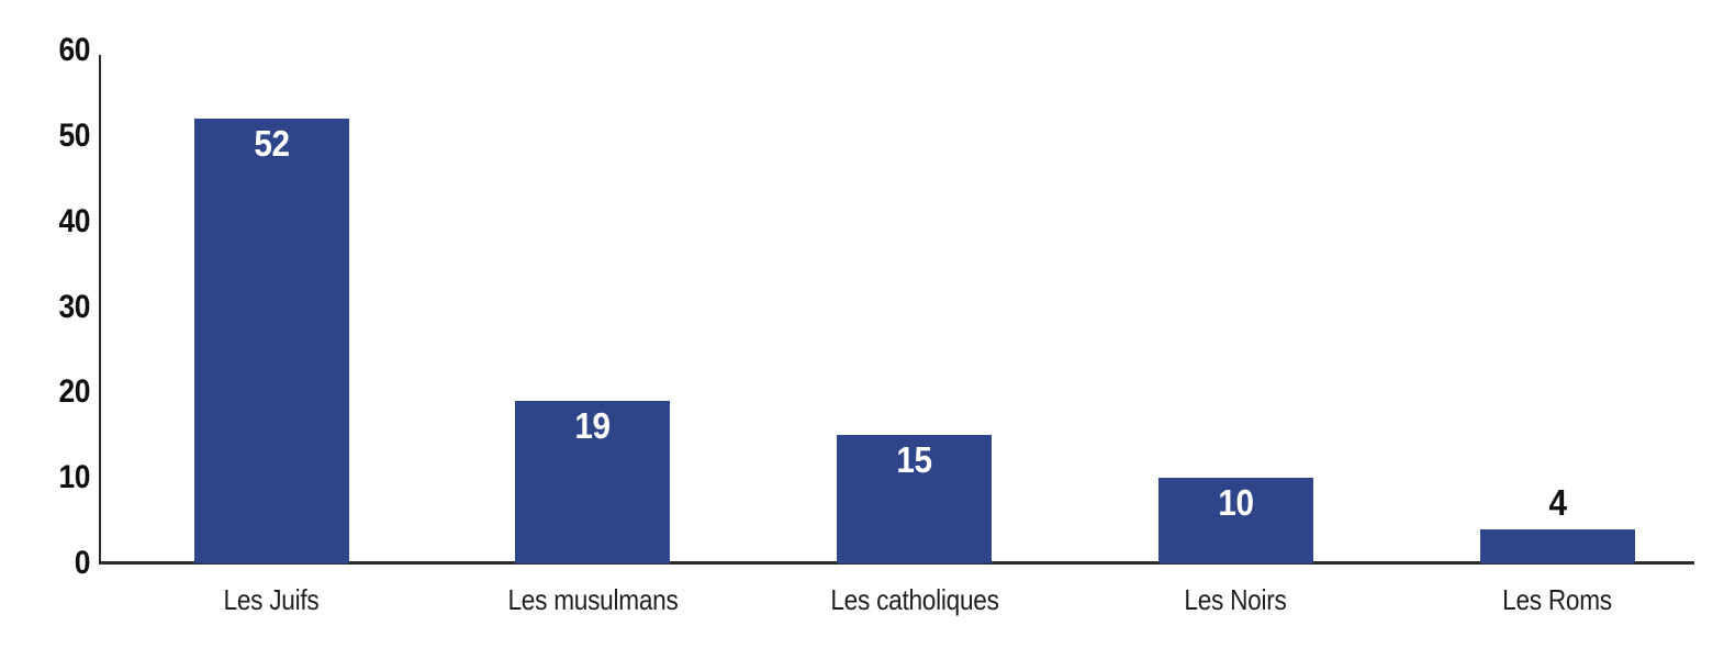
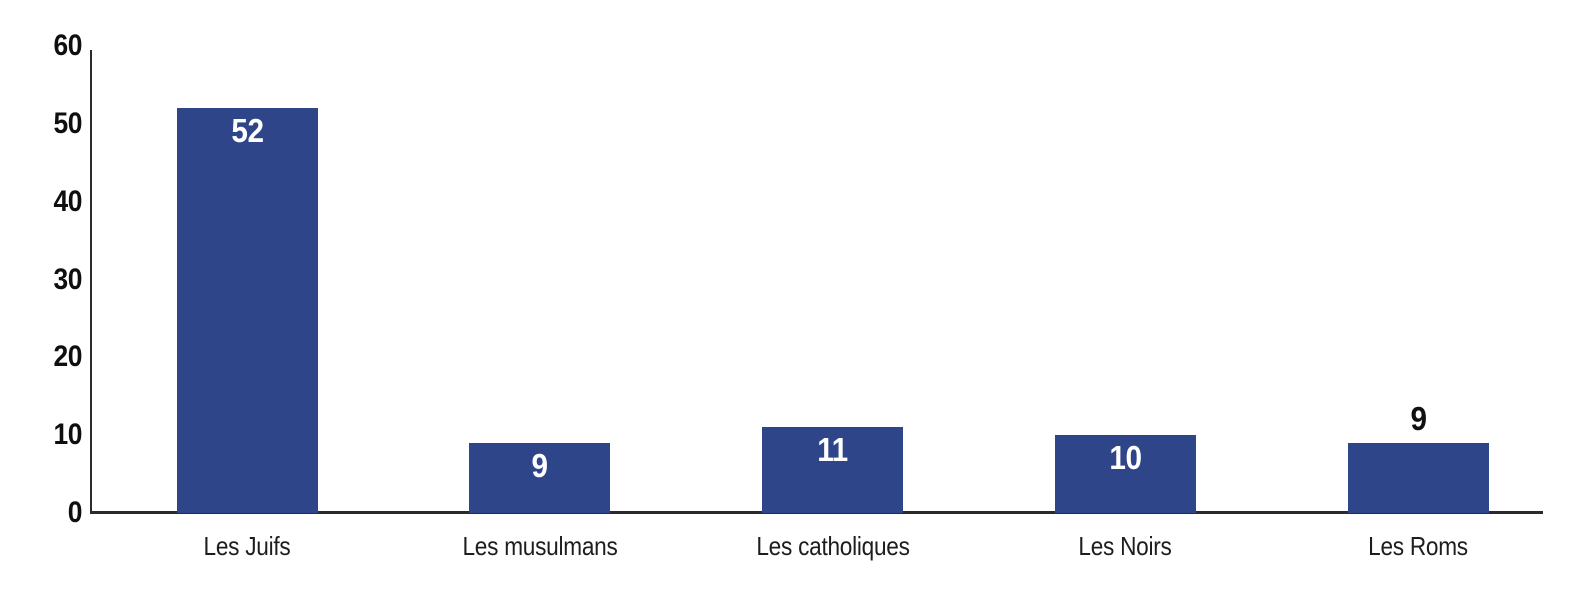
Les musulmans: 19 -> 9
Les catholiques: 15 -> 11
Les Roms: 4 -> 9
